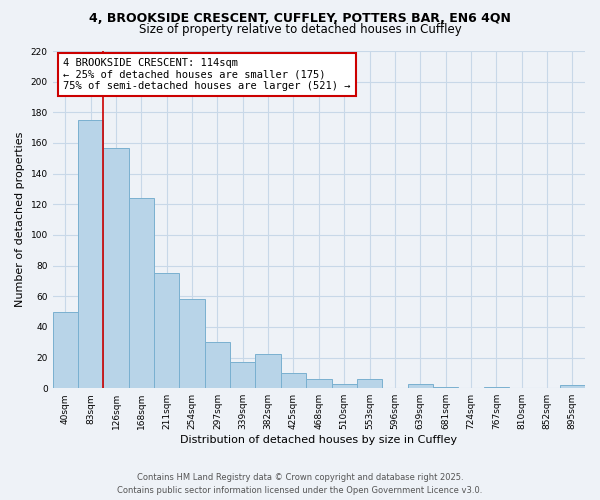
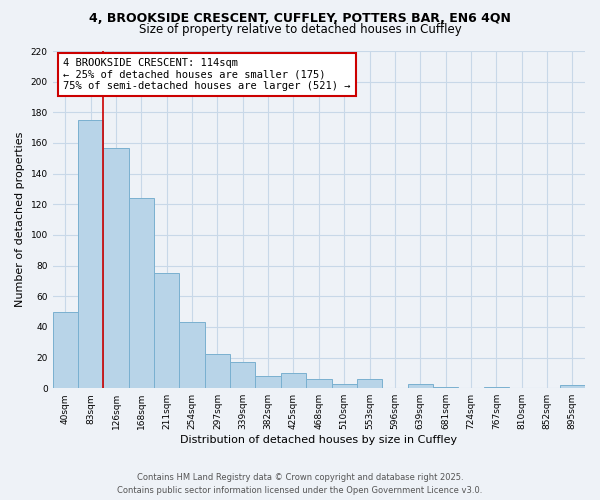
254sqm: 58 -> 43
297sqm: 30 -> 22
382sqm: 22 -> 8
